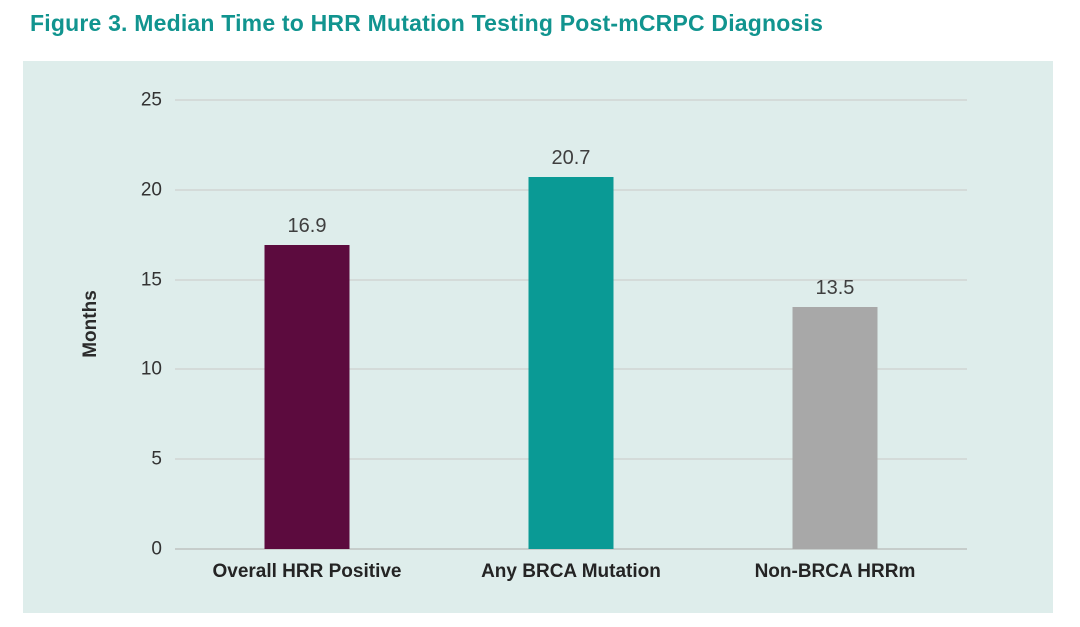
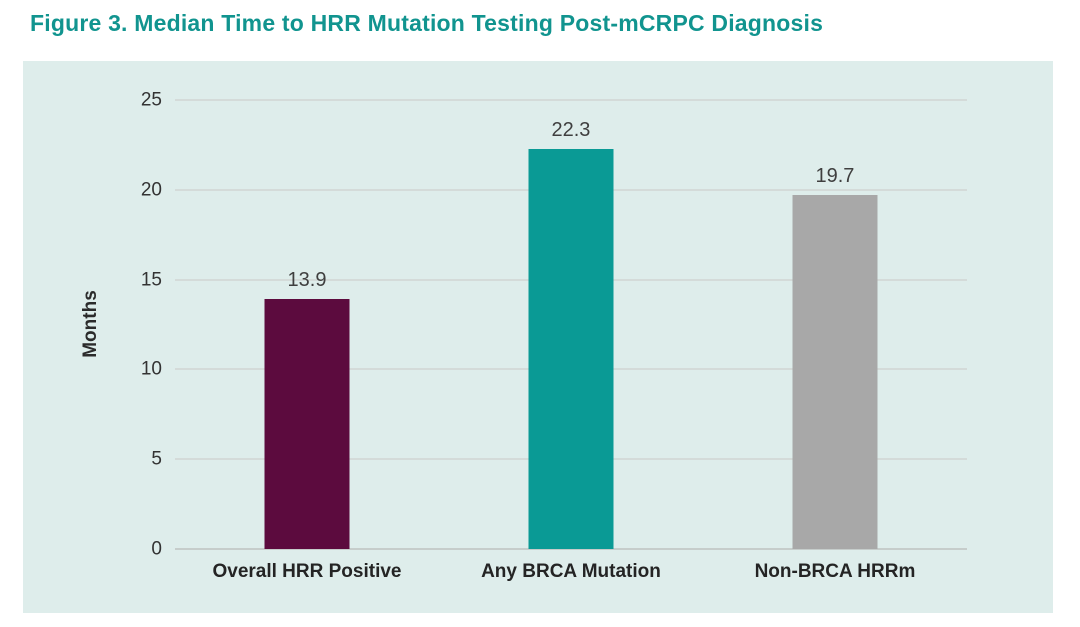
Overall HRR Positive: 16.9 -> 13.9
Any BRCA Mutation: 20.7 -> 22.3
Non-BRCA HRRm: 13.5 -> 19.7
